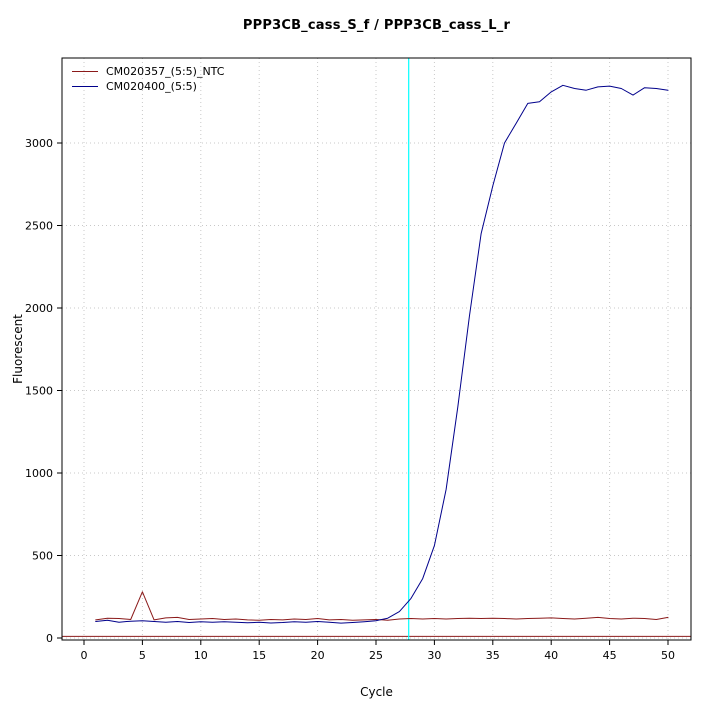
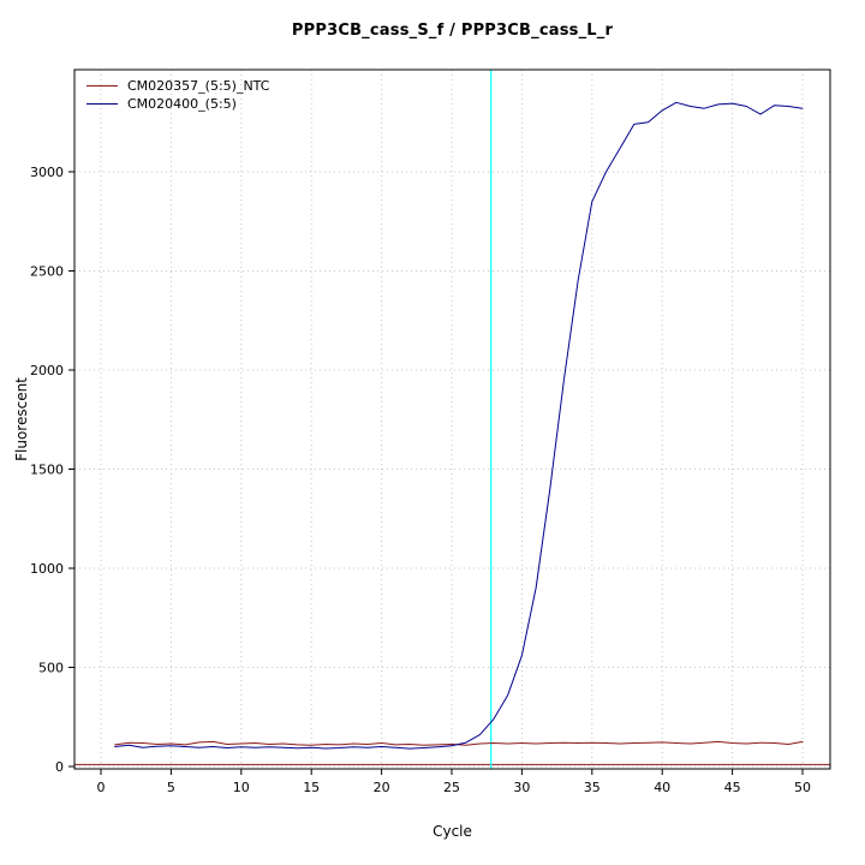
CM020357_(5:5)_NTC/5: 280 -> 120
CM020400_(5:5)/35: 2740 -> 2850
